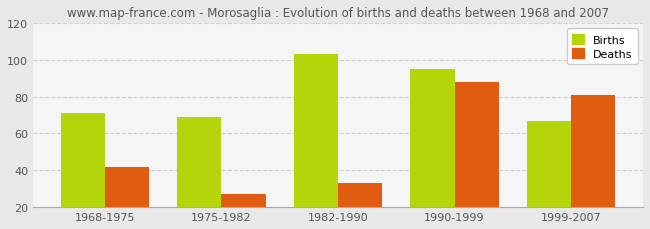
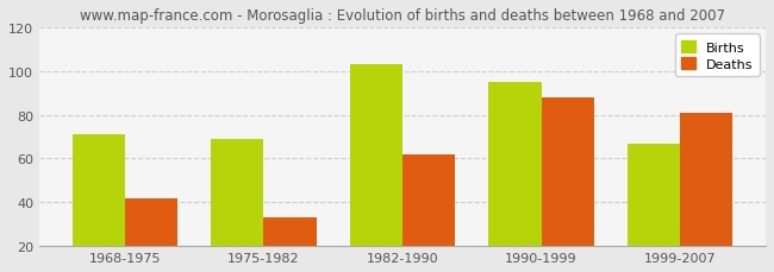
Deaths/1975-1982: 27 -> 33
Deaths/1982-1990: 33 -> 62
